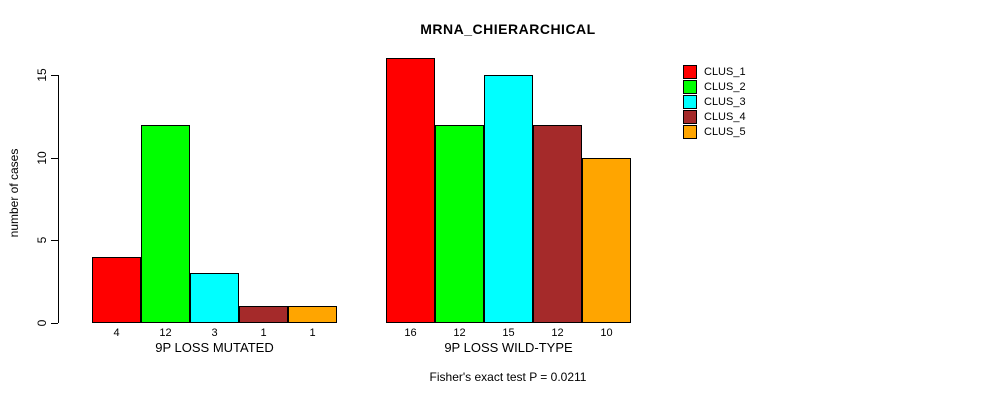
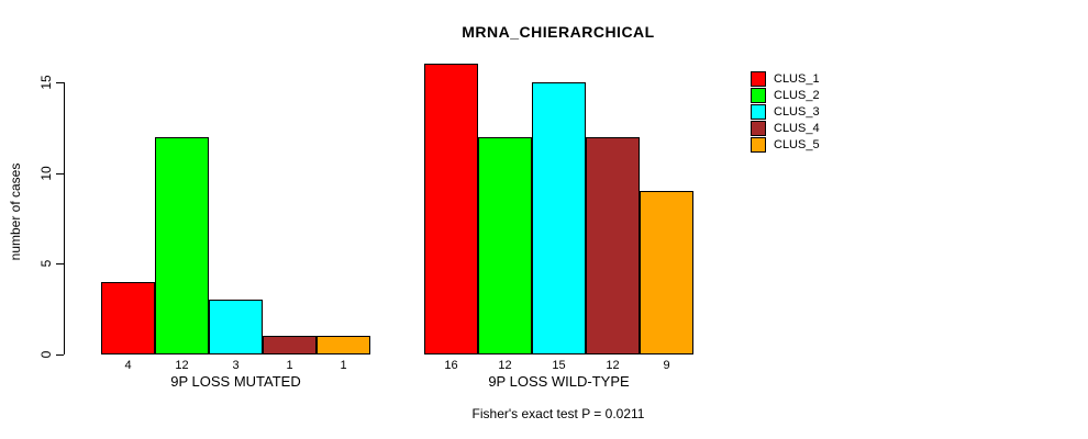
CLUS_5/9P LOSS WILD-TYPE: 10 -> 9
